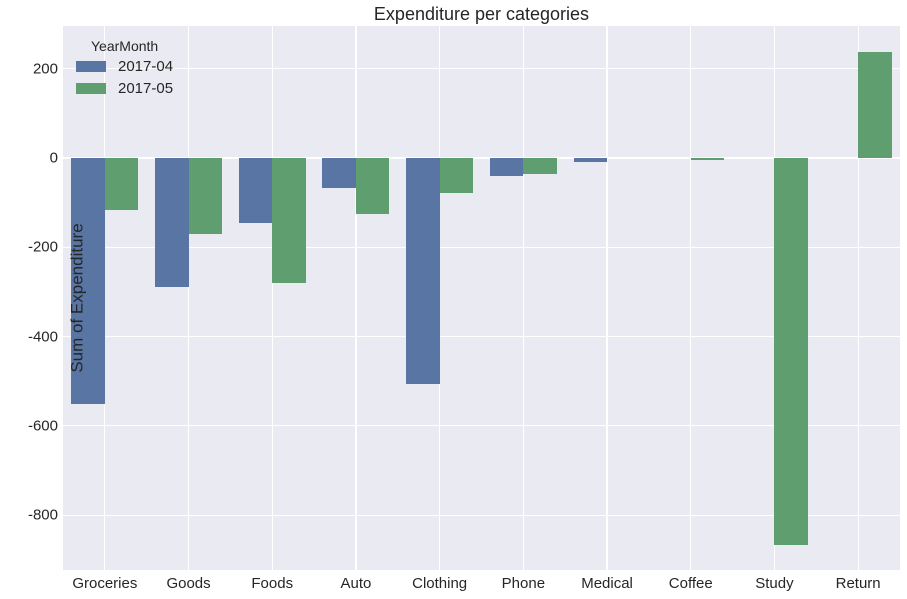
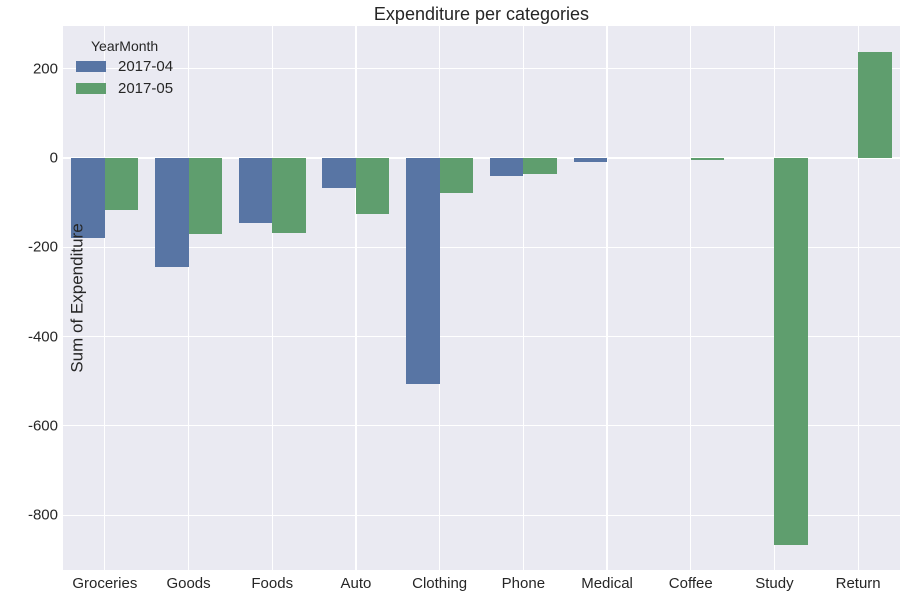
2017-04/Groceries: -550 -> -180
2017-04/Goods: -290 -> -240
2017-05/Foods: -280 -> -170
